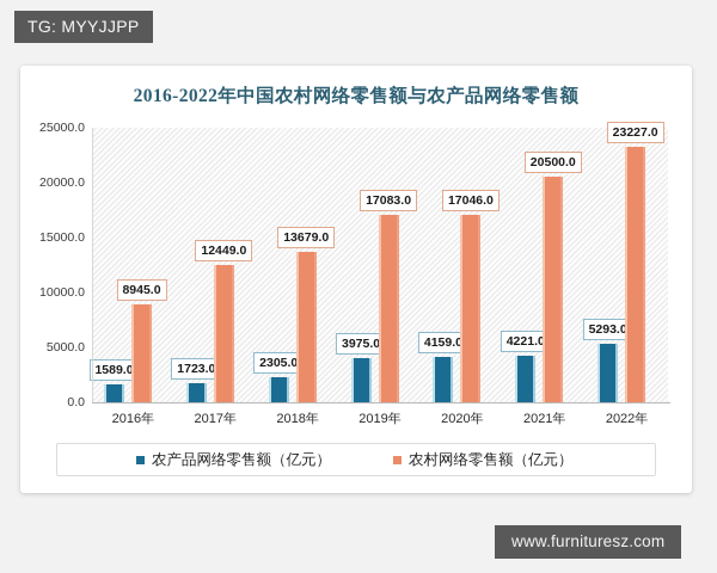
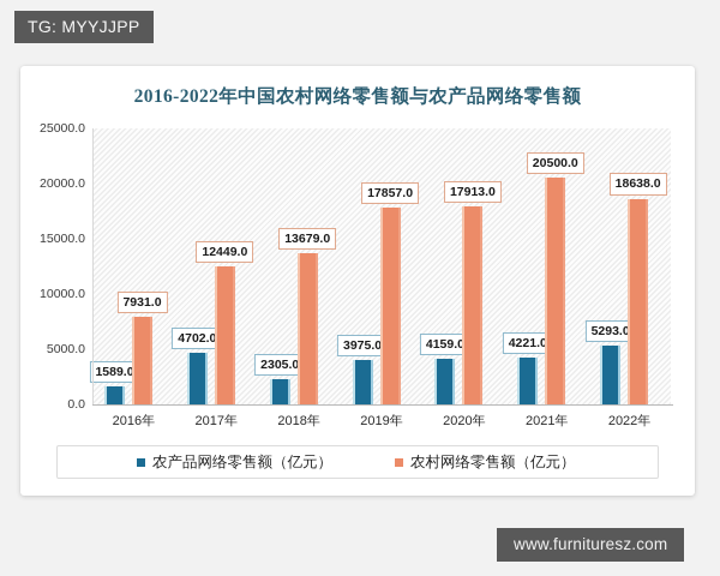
农村网络零售额（亿元）/2016年: 8945.0 -> 7931.0
农产品网络零售额（亿元）/2017年: 1723.0 -> 4702.0
农村网络零售额（亿元）/2019年: 17083.0 -> 17857.0
农村网络零售额（亿元）/2020年: 17046.0 -> 17913.0
农村网络零售额（亿元）/2022年: 23227.0 -> 18638.0
